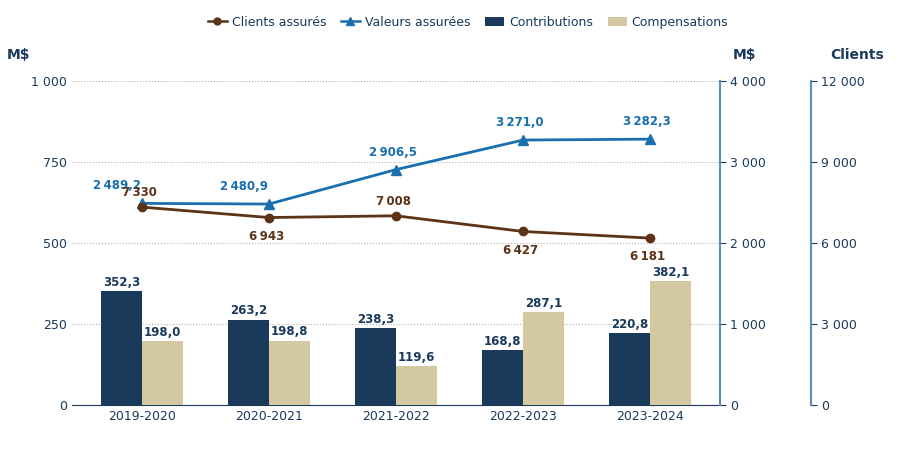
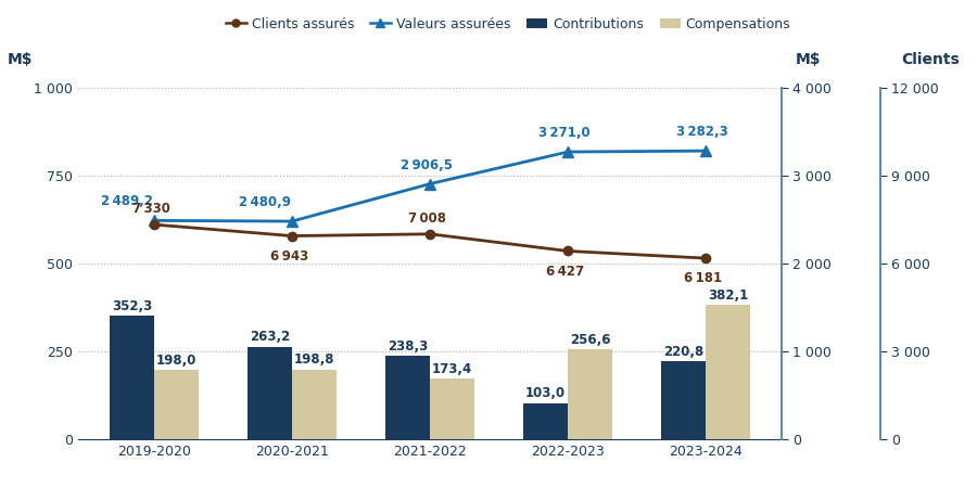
Compensations/2021-2022: 119,6 -> 173,4
Contributions/2022-2023: 168,8 -> 103,0
Compensations/2022-2023: 287,1 -> 256,6
